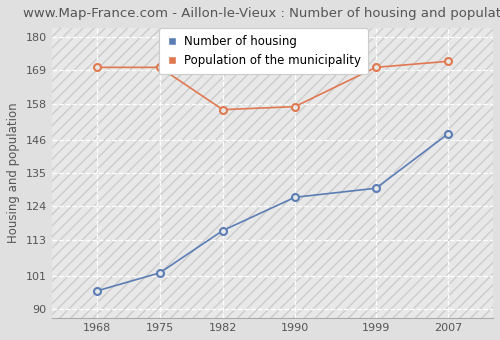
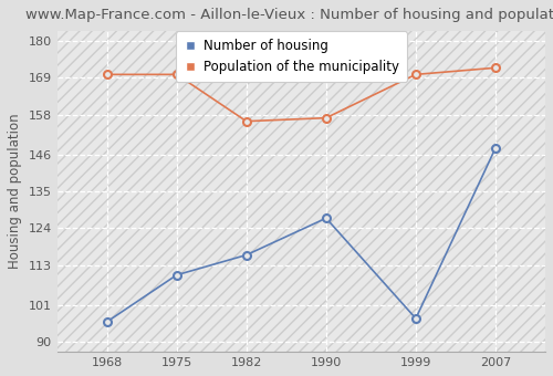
Number of housing/1975: 102 -> 110
Number of housing/1999: 130 -> 97
